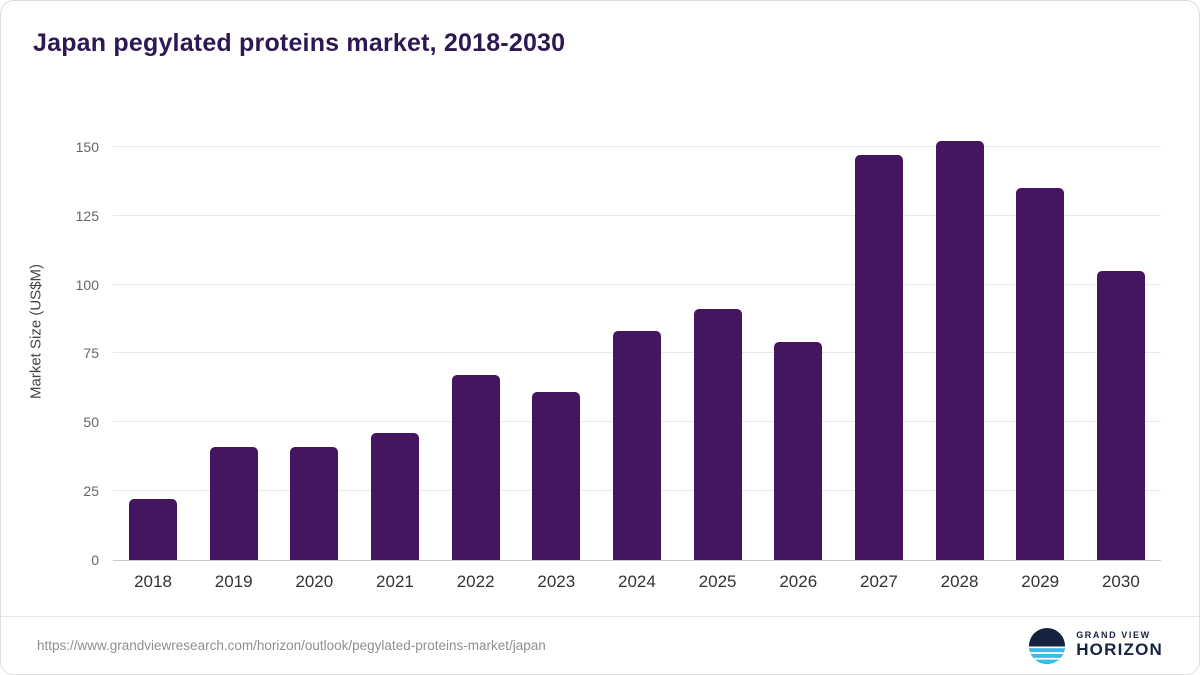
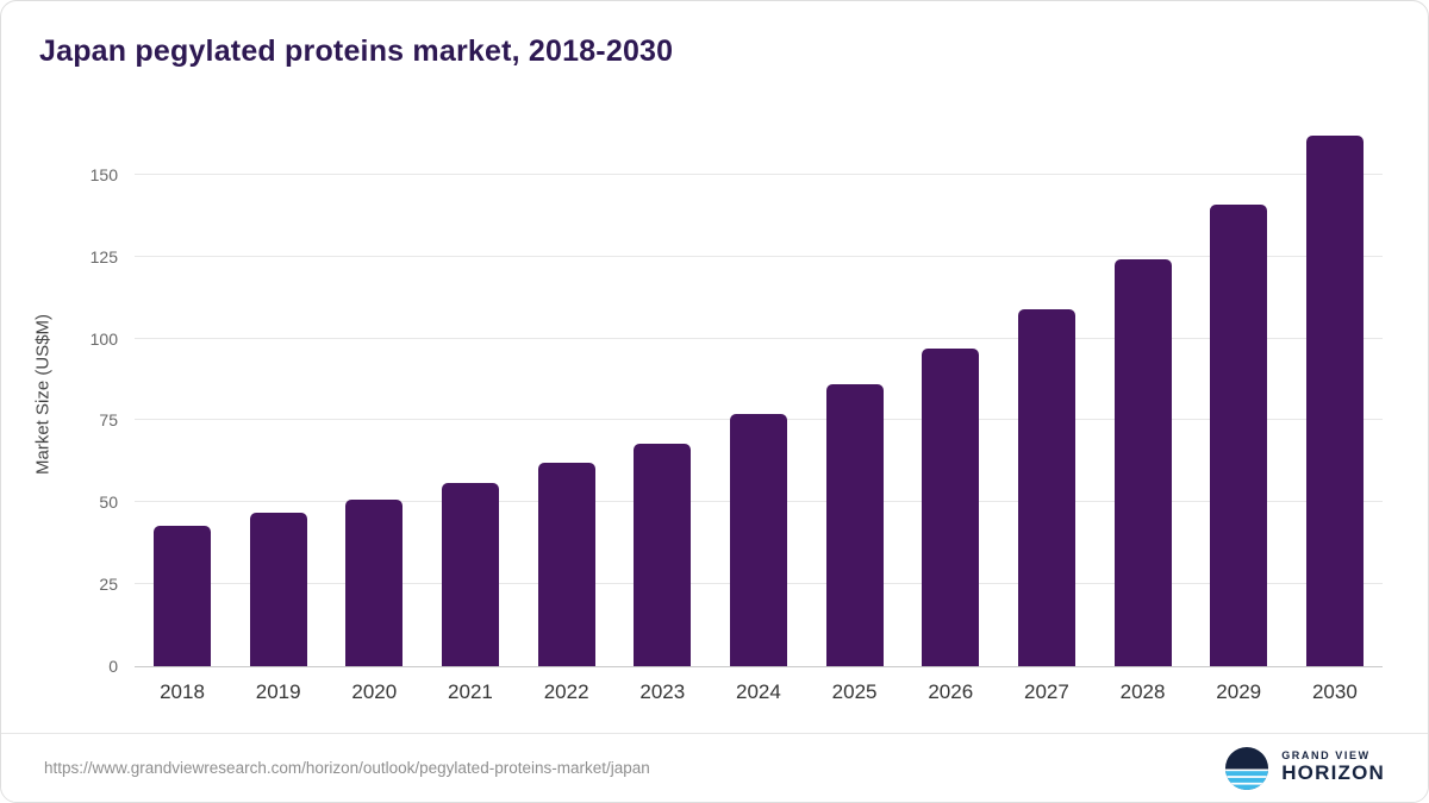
2018: 22 -> 43
2019: 41 -> 47
2020: 41 -> 51
2021: 46 -> 56
2022: 67 -> 62
2023: 61 -> 68
2024: 83 -> 77
2025: 91 -> 86
2026: 79 -> 97
2027: 147 -> 109
2028: 152 -> 124
2029: 135 -> 141
2030: 105 -> 162
